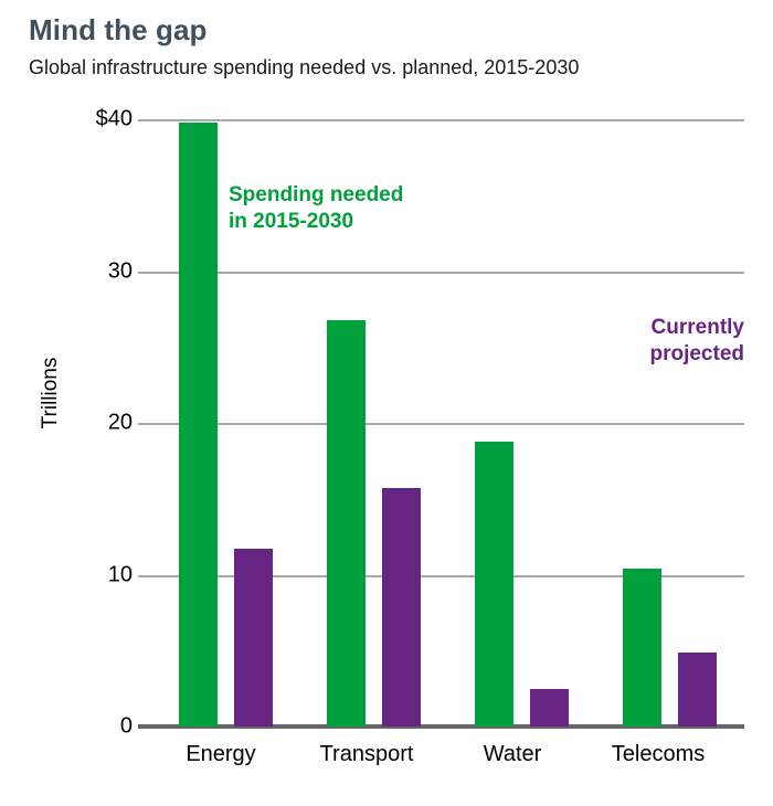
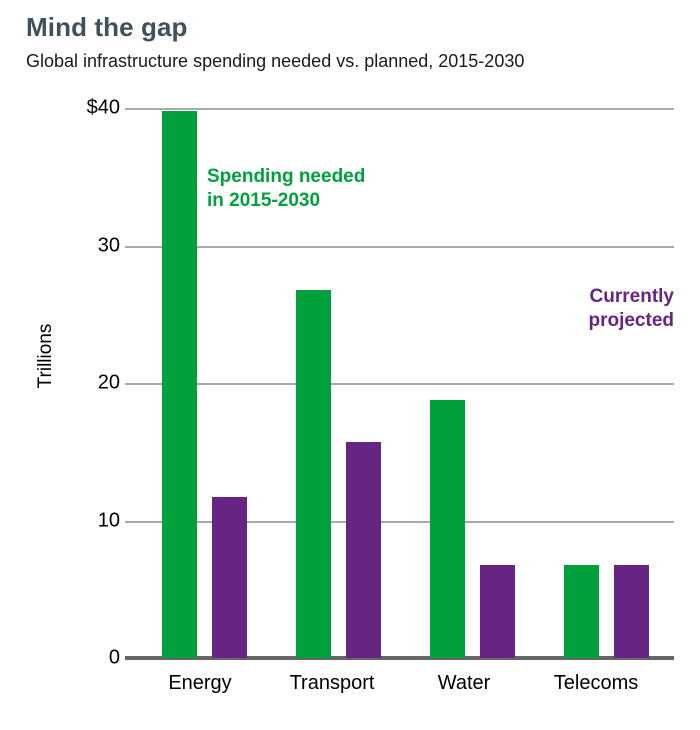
Currently projected/Water: $2.5 -> $6.8
Spending needed in 2015-2030/Telecoms: $10.4 -> $6.8
Currently projected/Telecoms: $4.9 -> $6.8
